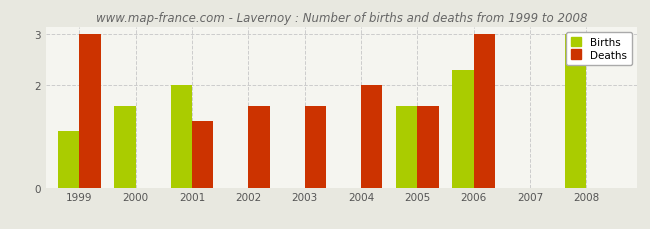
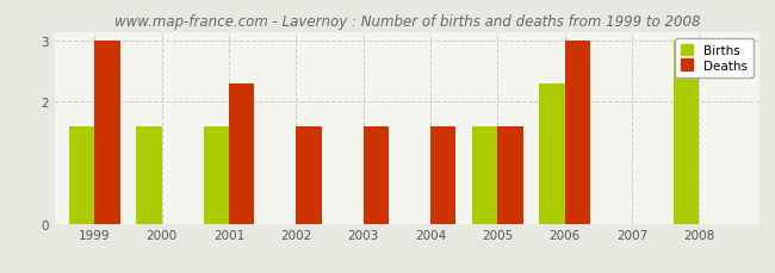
Births/1999: 1.1 -> 1.6
Births/2001: 2.0 -> 1.6
Deaths/2001: 1.3 -> 2.3
Deaths/2004: 2.0 -> 1.6
